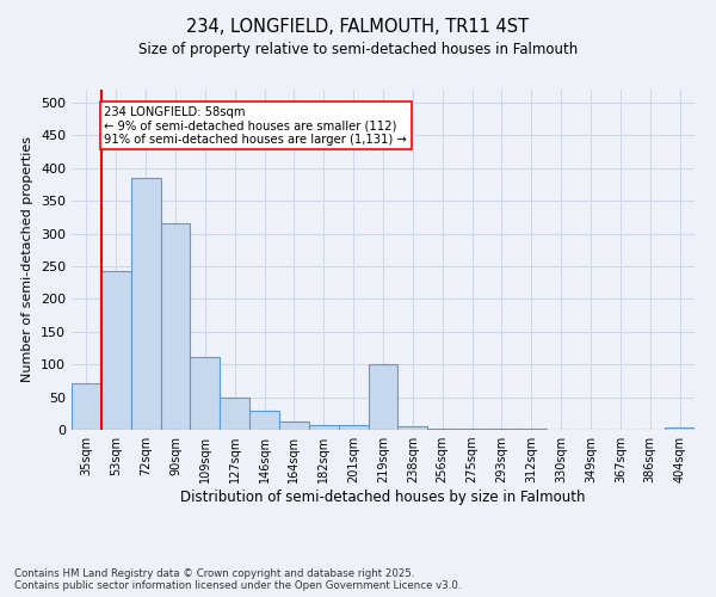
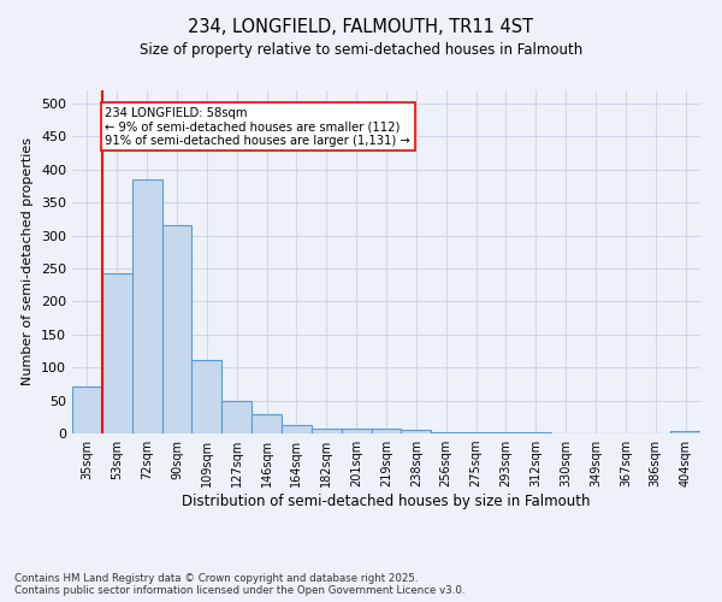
219sqm: 100 -> 8
